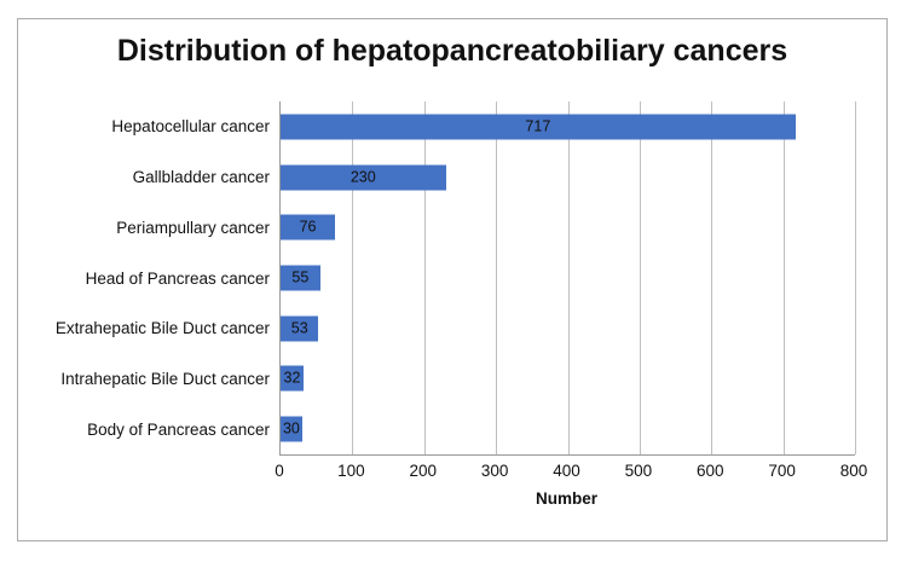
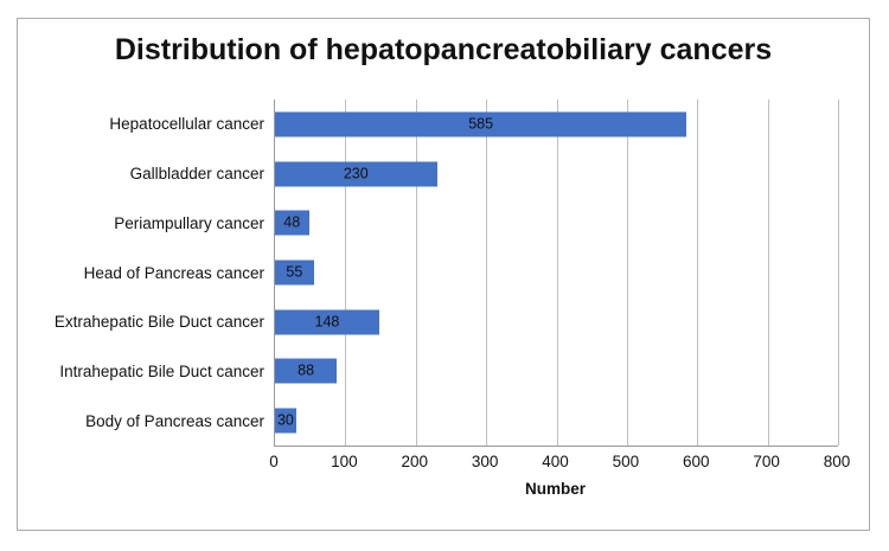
Hepatocellular cancer: 717 -> 585
Periampullary cancer: 76 -> 48
Extrahepatic Bile Duct cancer: 53 -> 148
Intrahepatic Bile Duct cancer: 32 -> 88
